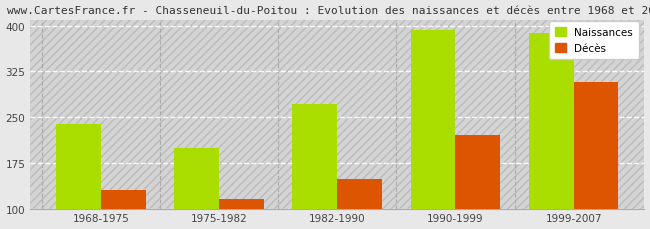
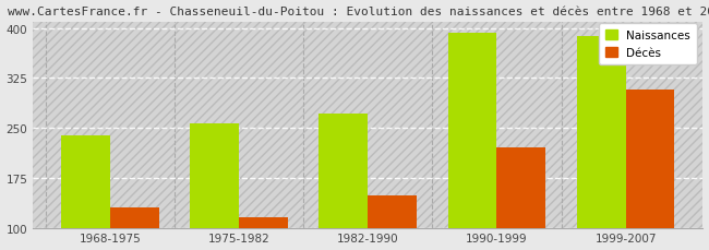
Naissances/1975-1982: 200 -> 257
